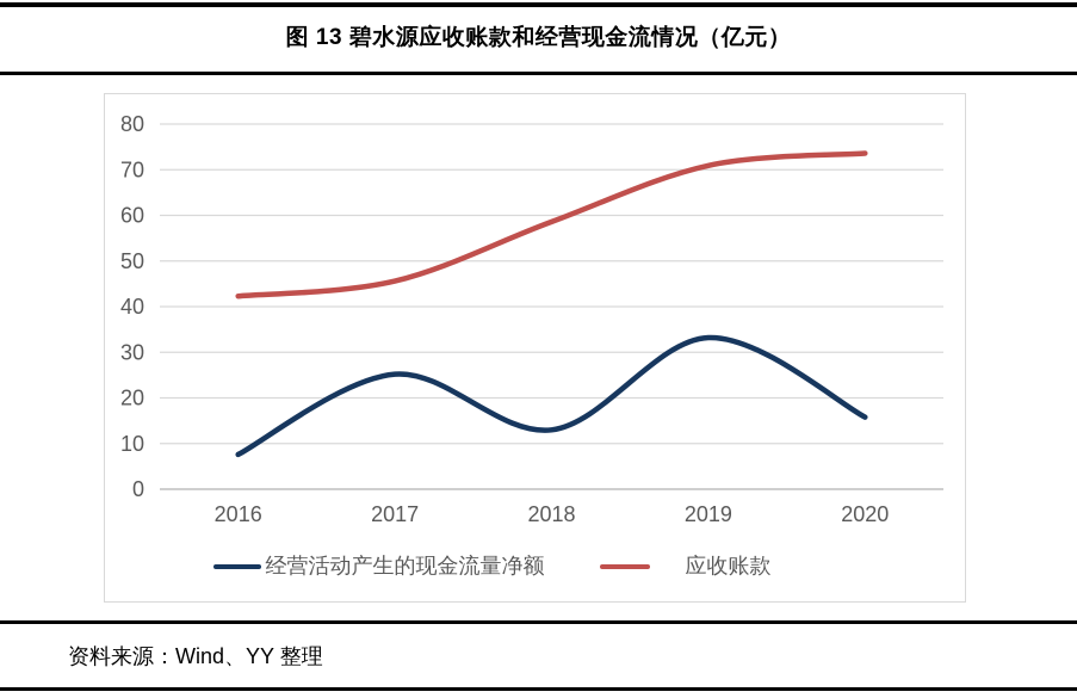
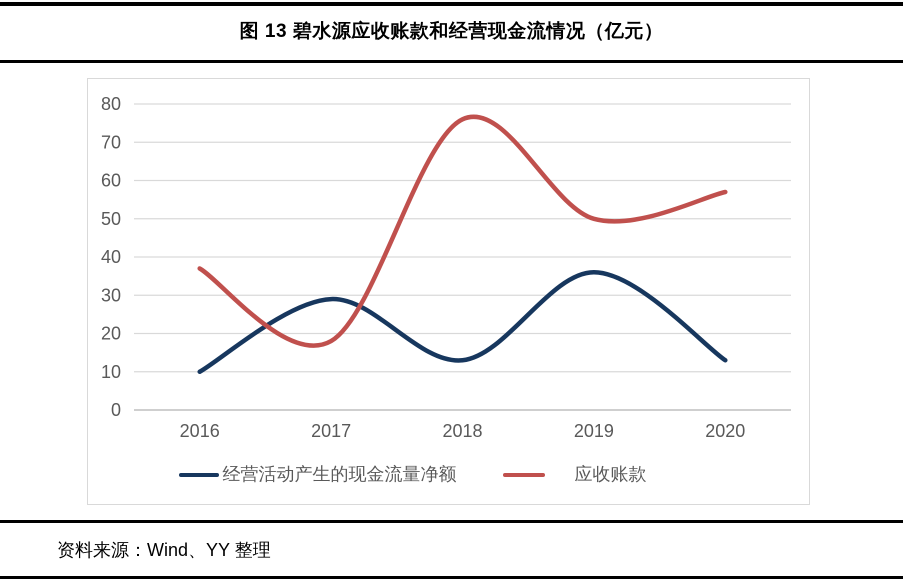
经营活动产生的现金流量净额/2016: 8 -> 10
应收账款/2016: 42 -> 37
经营活动产生的现金流量净额/2017: 25 -> 29
应收账款/2017: 46 -> 18
应收账款/2018: 59 -> 76
经营活动产生的现金流量净额/2019: 33 -> 36
应收账款/2019: 71 -> 50
经营活动产生的现金流量净额/2020: 16 -> 13
应收账款/2020: 74 -> 57
